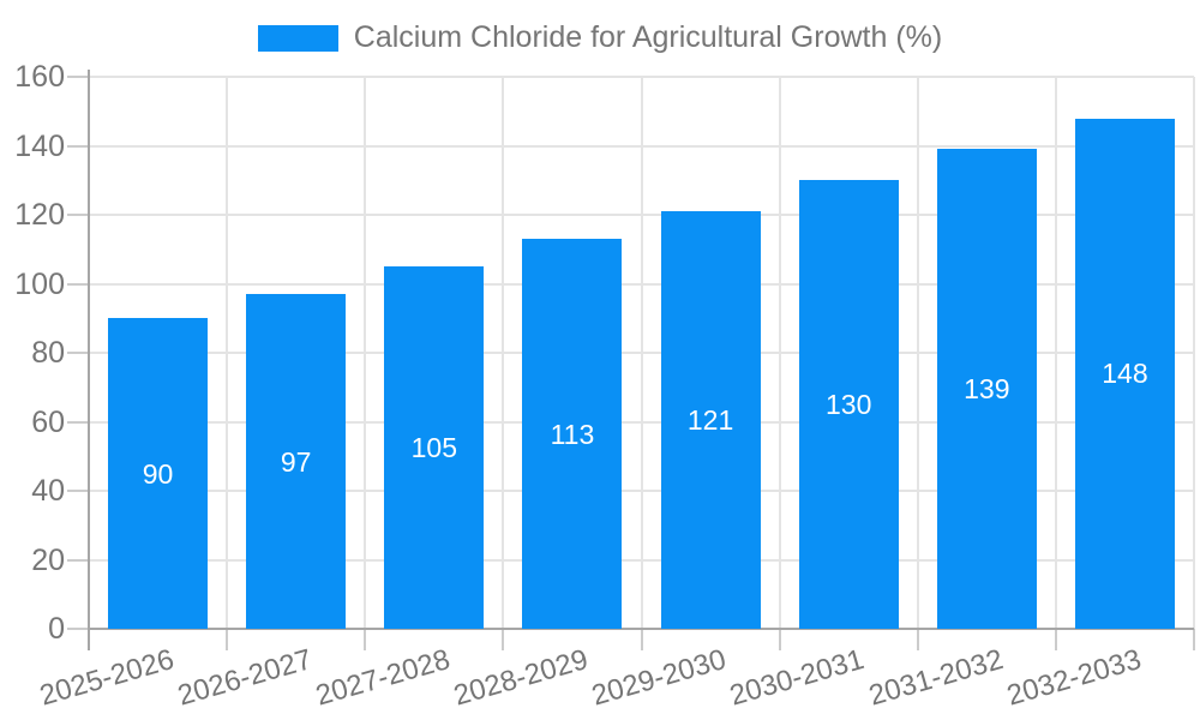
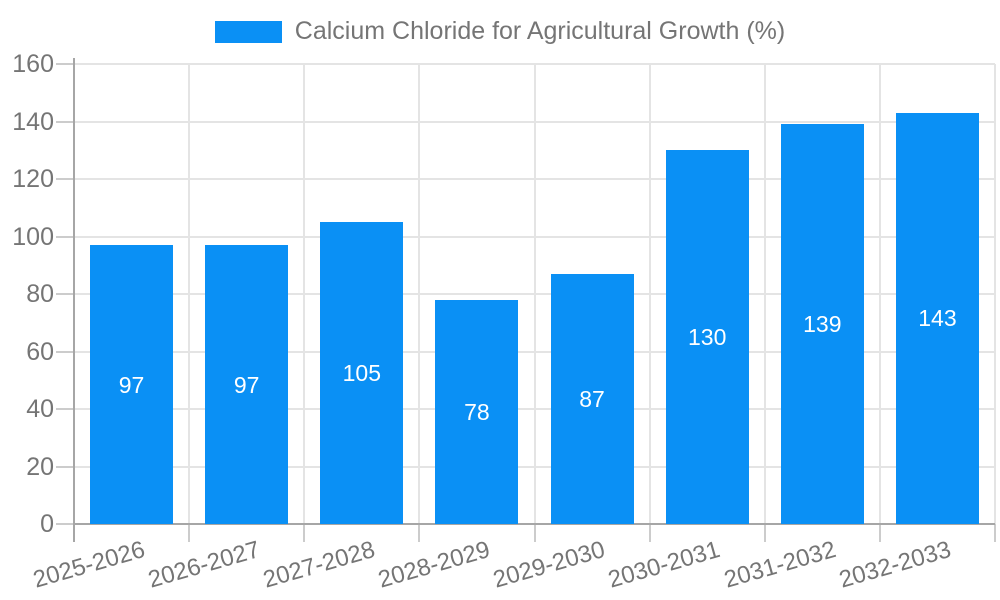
2025-2026: 90 -> 97
2028-2029: 113 -> 78
2029-2030: 121 -> 87
2032-2033: 148 -> 143
